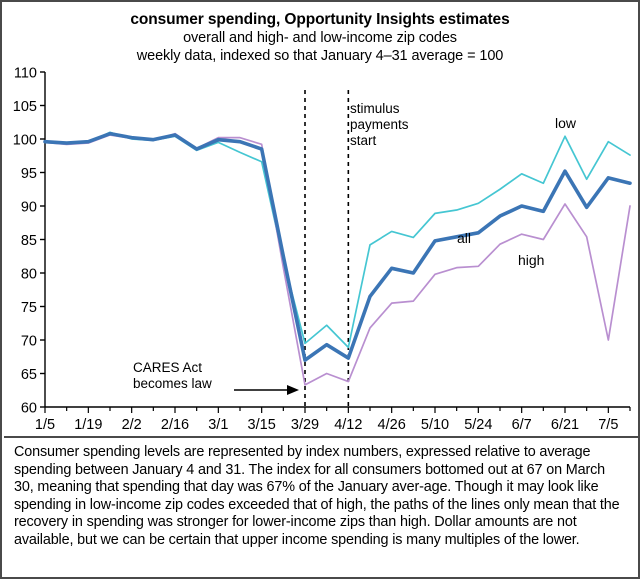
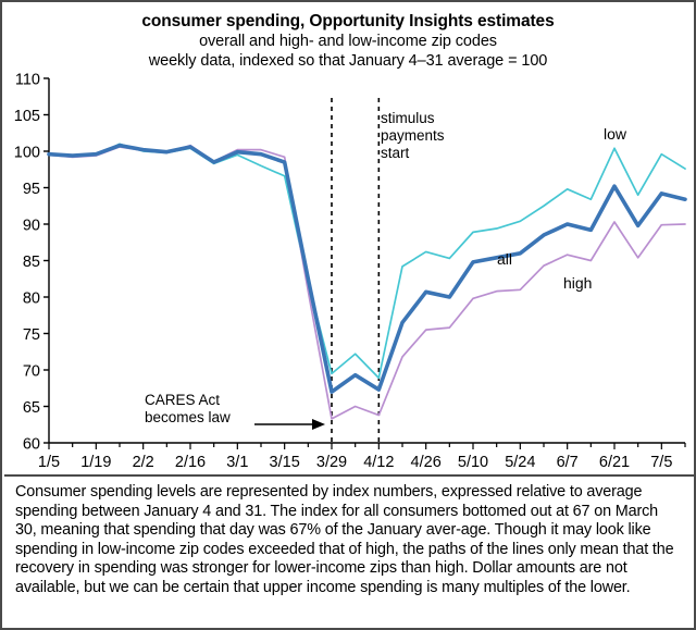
high/7/5: 70 -> 90
